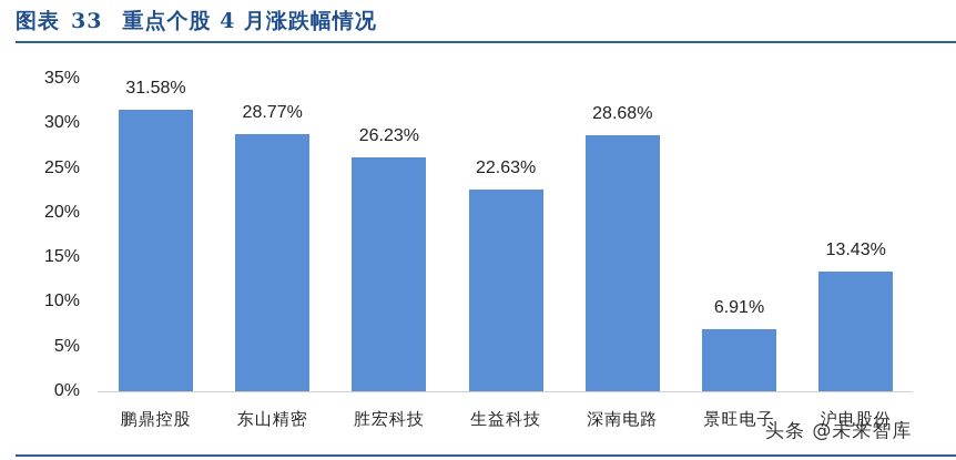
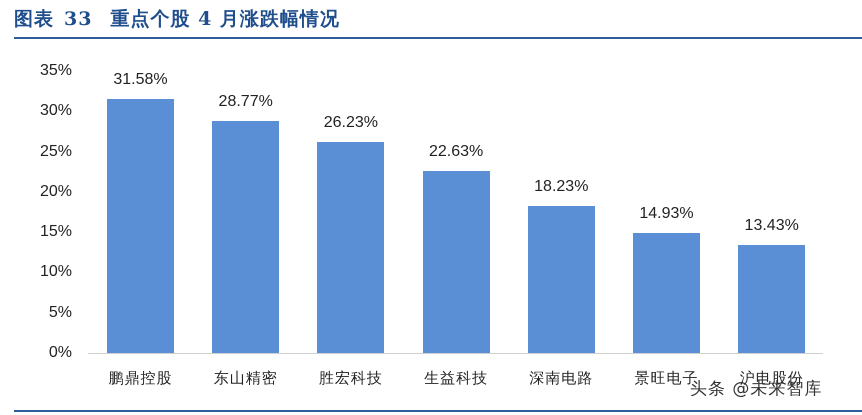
深南电路: 28.68% -> 18.23%
景旺电子: 6.91% -> 14.93%
